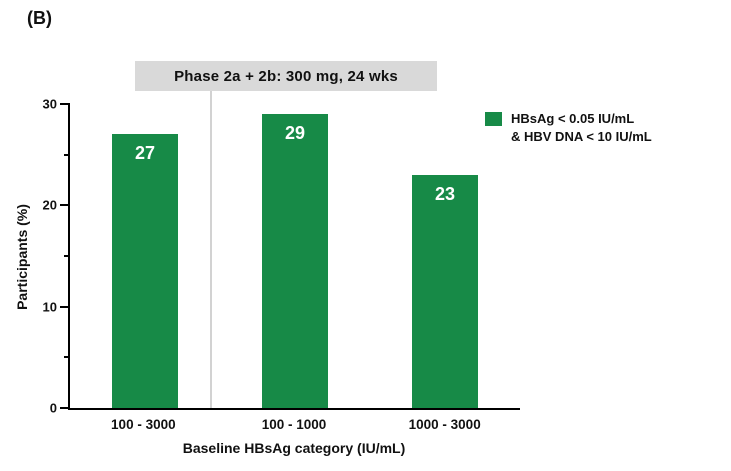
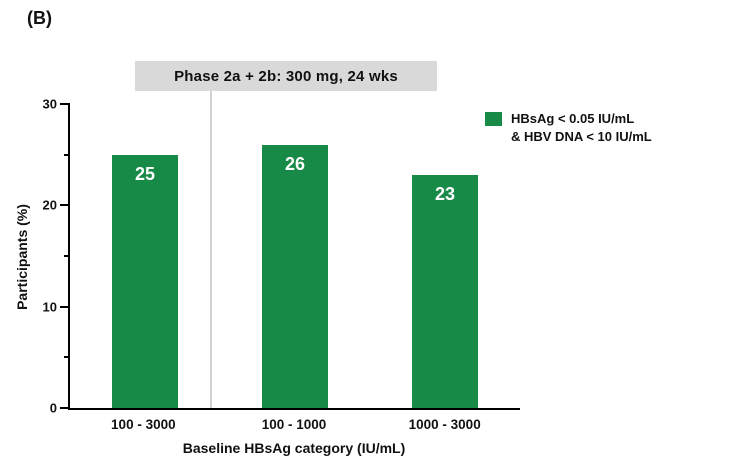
100 - 3000: 27 -> 25
100 - 1000: 29 -> 26
